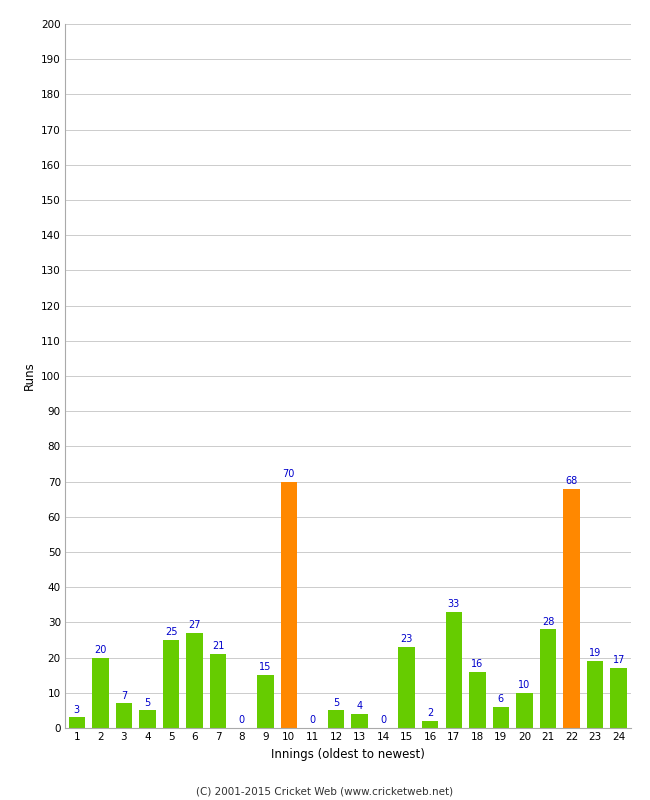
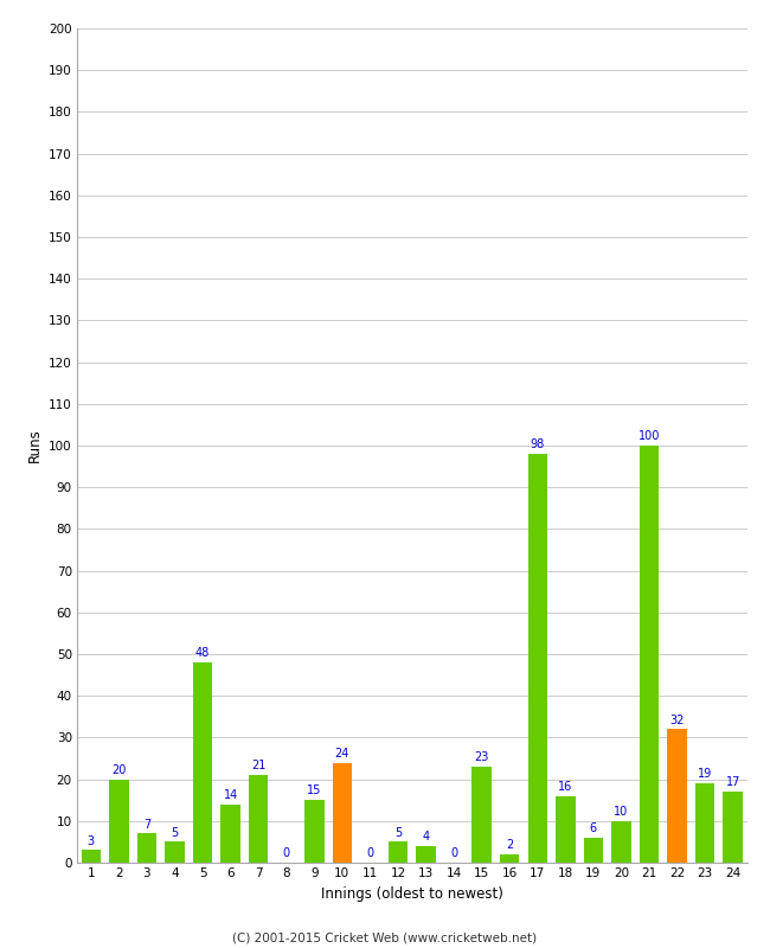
5: 25 -> 48
6: 27 -> 14
10: 70 -> 24
17: 33 -> 98
21: 28 -> 100
22: 68 -> 32
